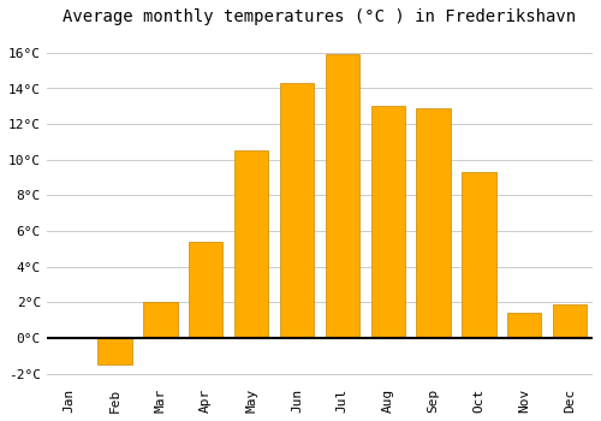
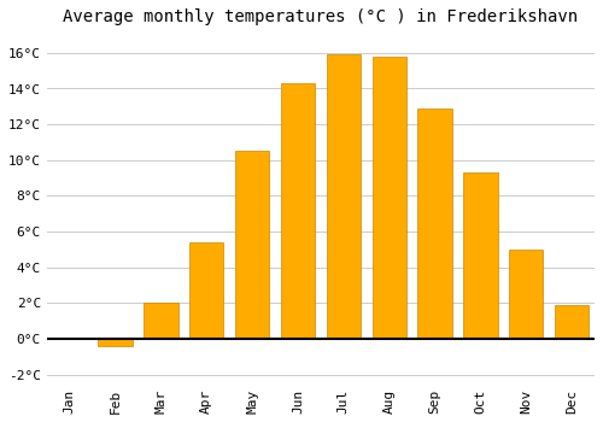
Feb: -1.5°C -> -0.4°C
Aug: 13.0°C -> 15.8°C
Nov: 1.4°C -> 5.0°C
